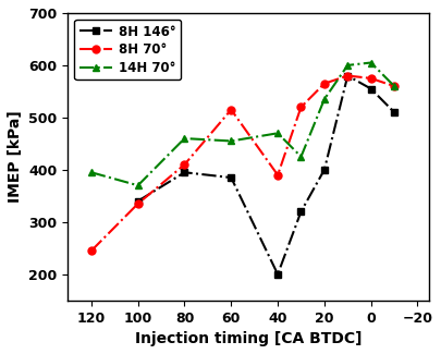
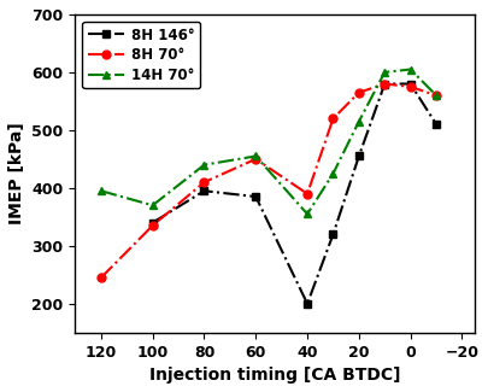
14H 70°/80: 460 -> 440
8H 70°/60: 515 -> 450
14H 70°/40: 470 -> 355
8H 146°/20: 400 -> 455
14H 70°/20: 535 -> 515
8H 146°/0: 555 -> 580
